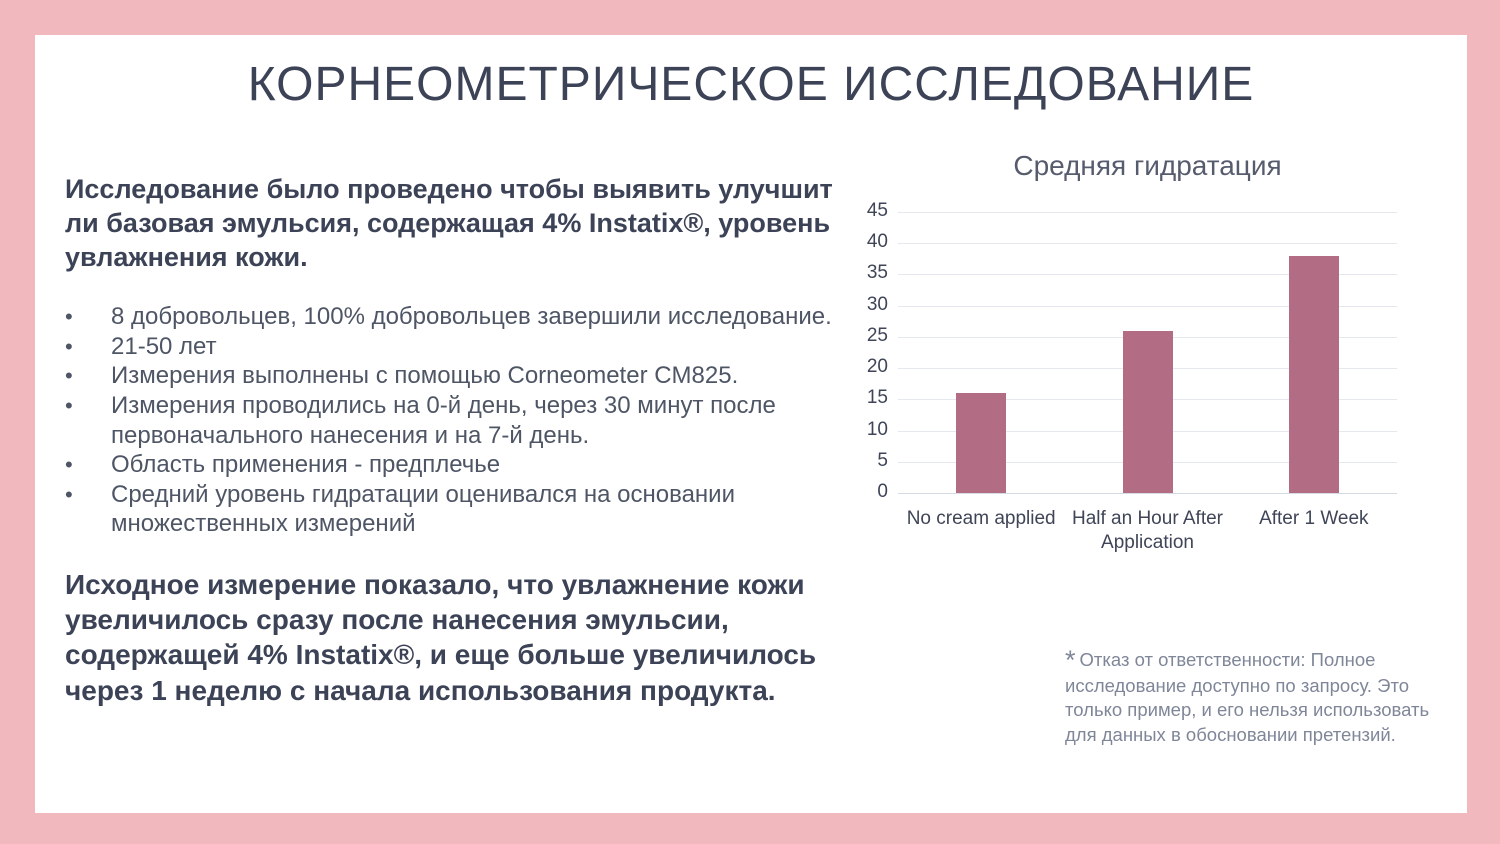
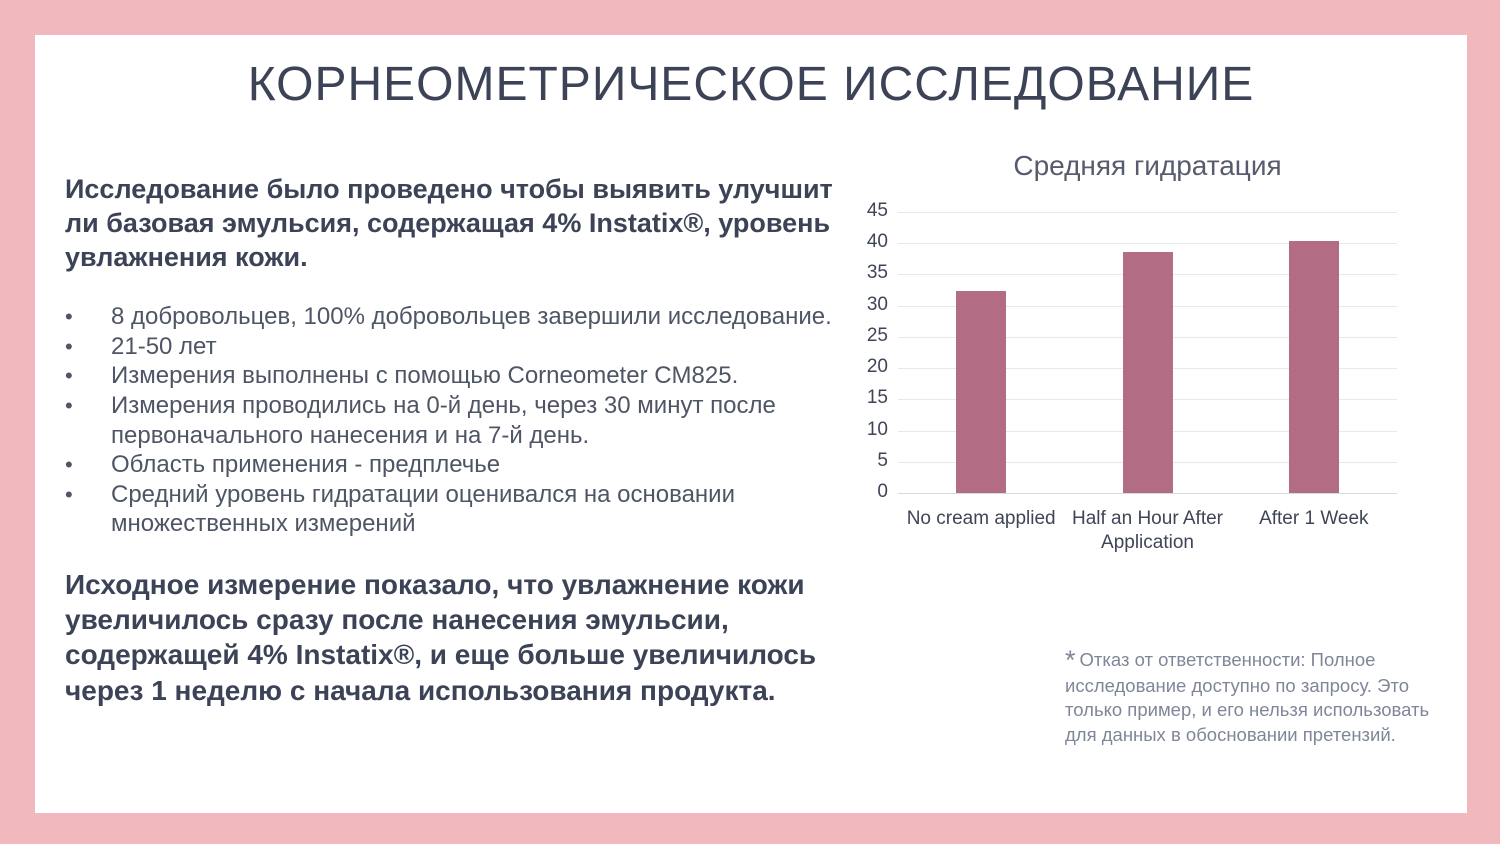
No cream applied: 16 -> 32
Half an Hour After Application: 26 -> 39
After 1 Week: 38 -> 40
